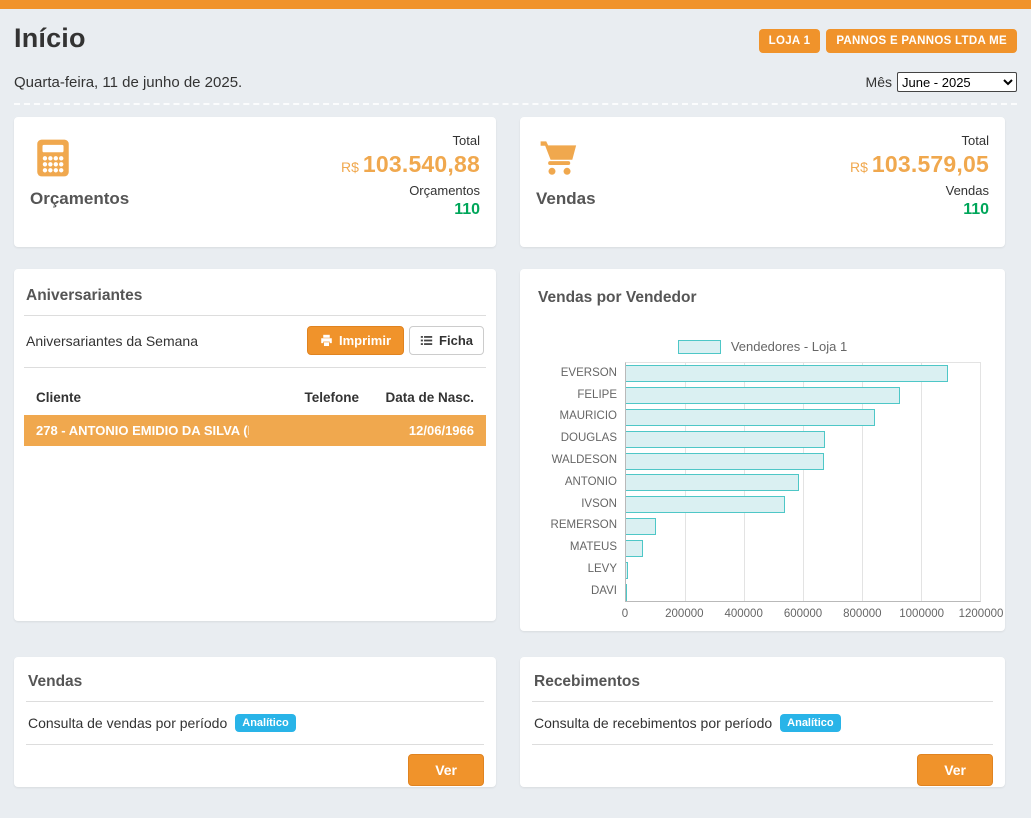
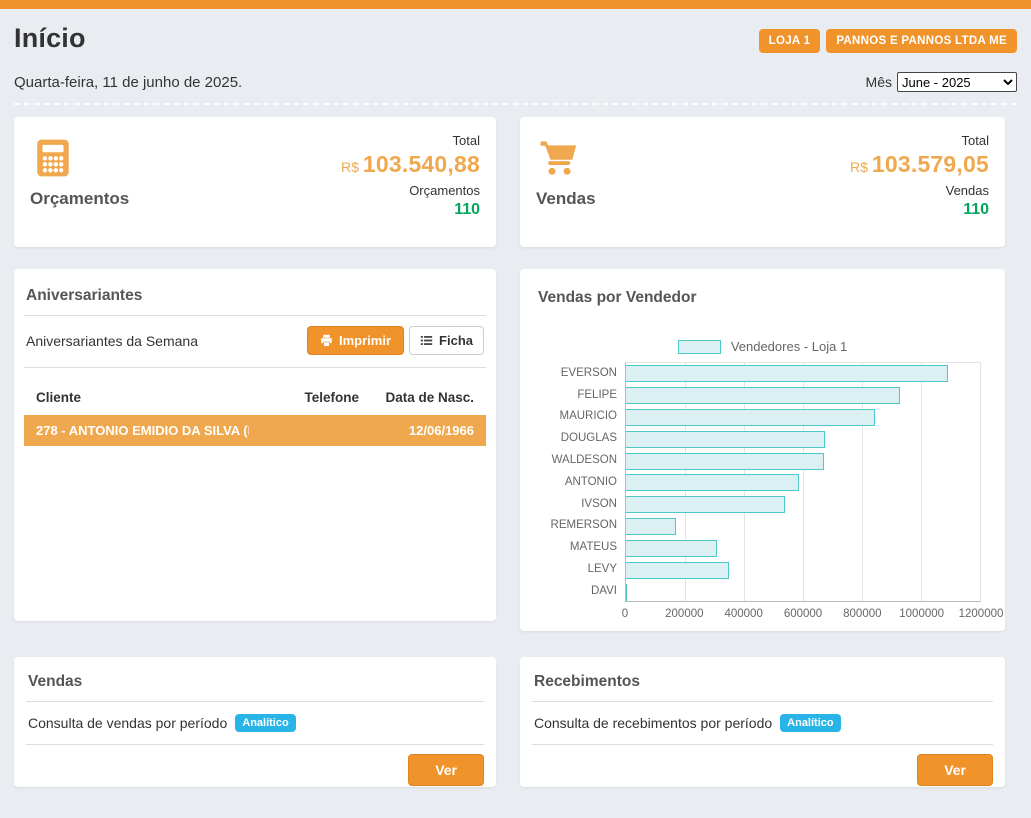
REMERSON: 100000 -> 170000
MATEUS: 60000 -> 310000
LEVY: 10000 -> 350000
